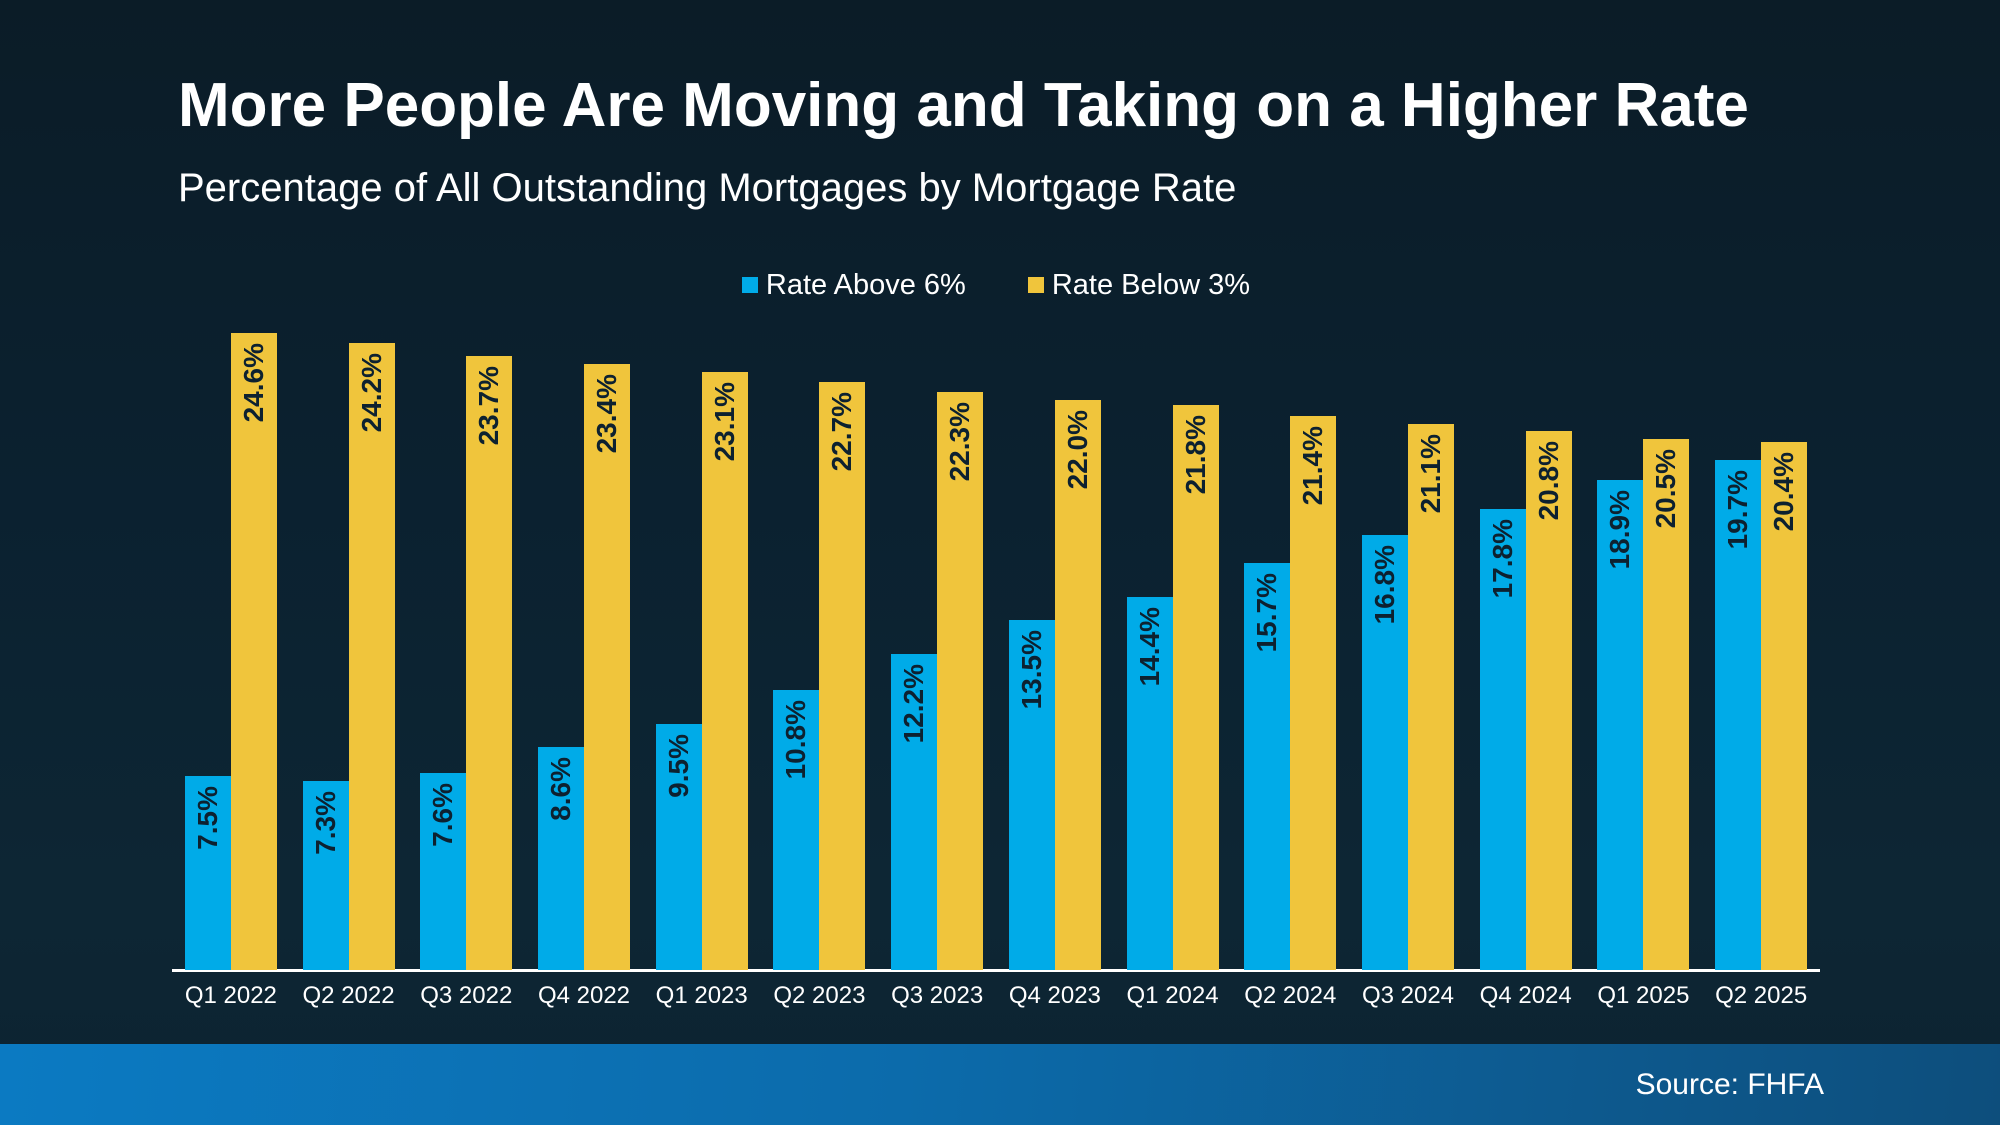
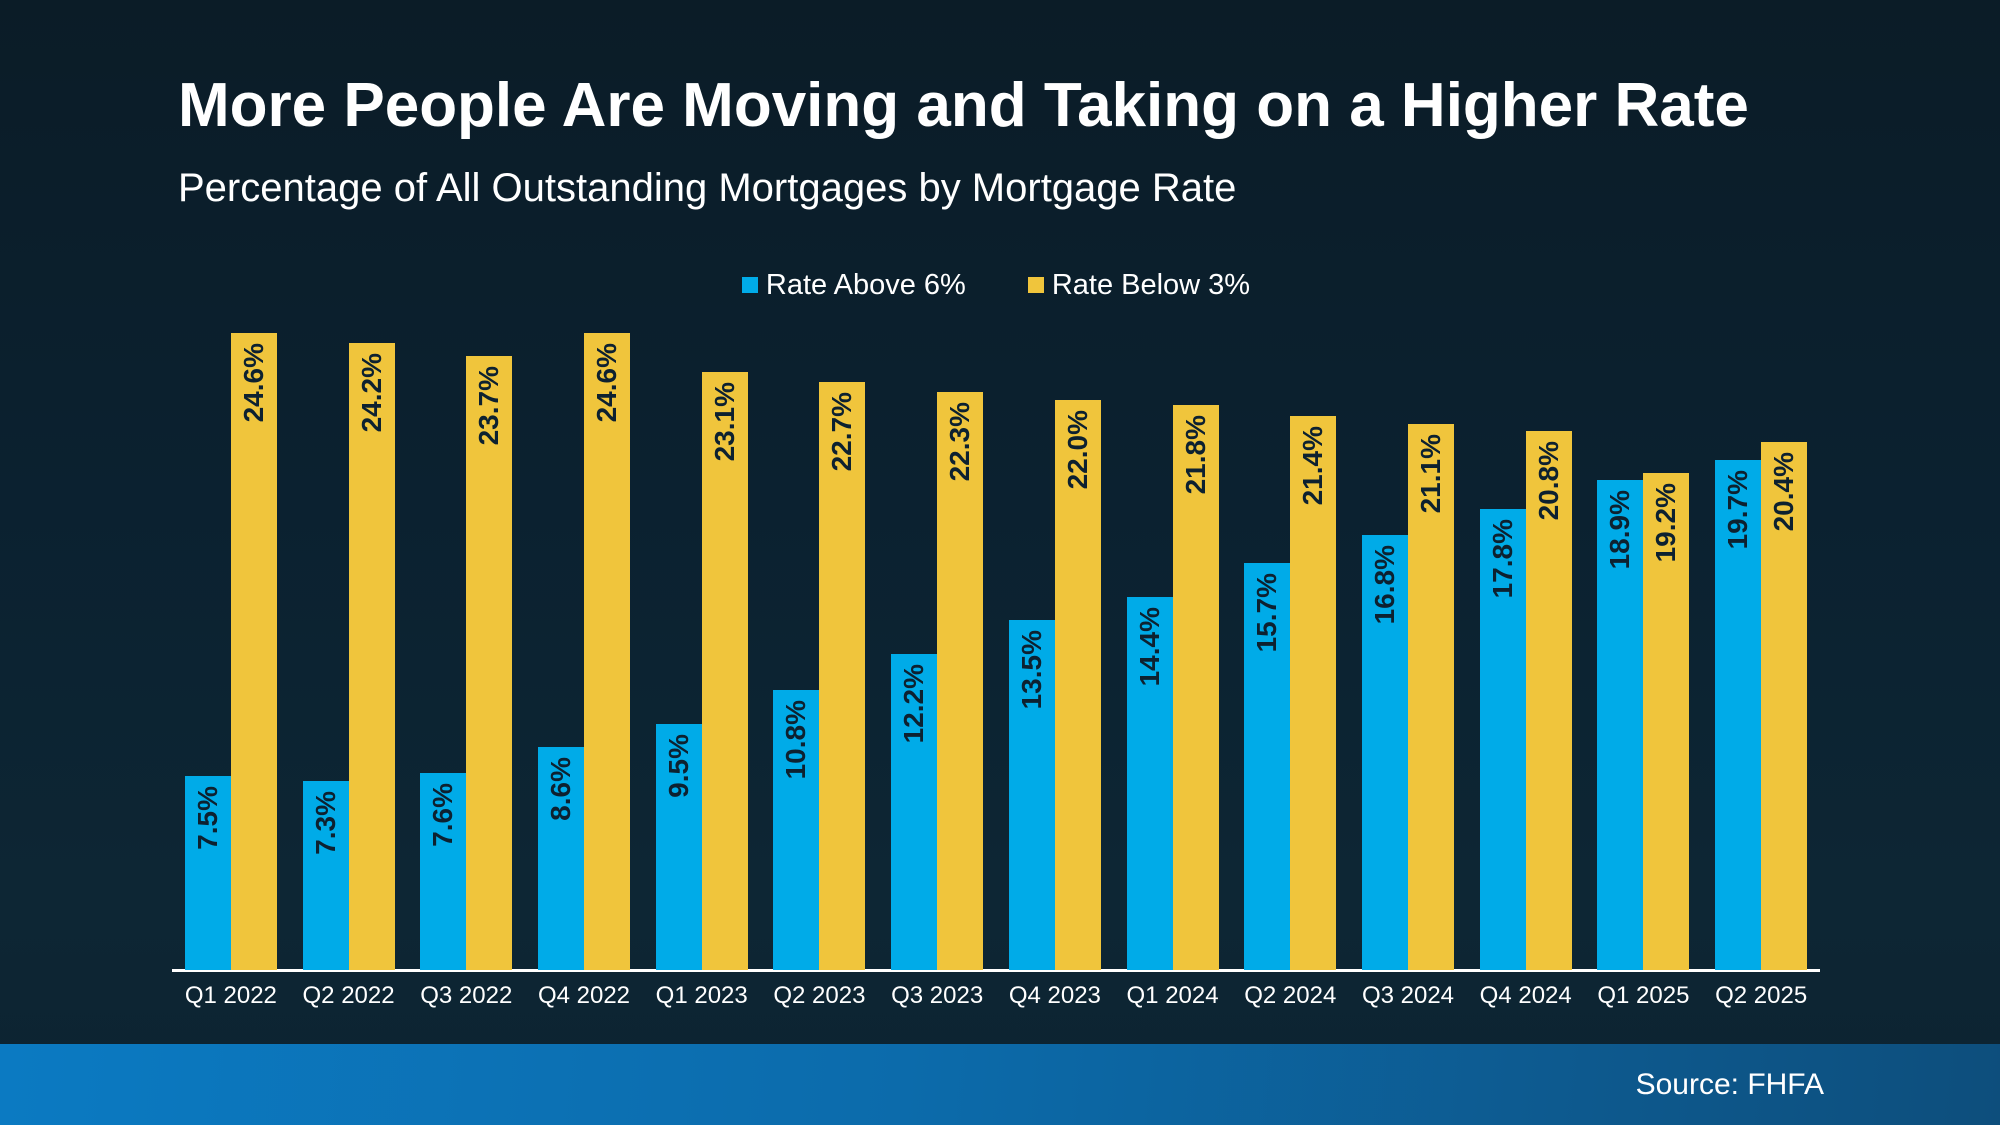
Rate Below 3%/Q4 2022: 23.4% -> 24.6%
Rate Below 3%/Q1 2025: 20.5% -> 19.2%
